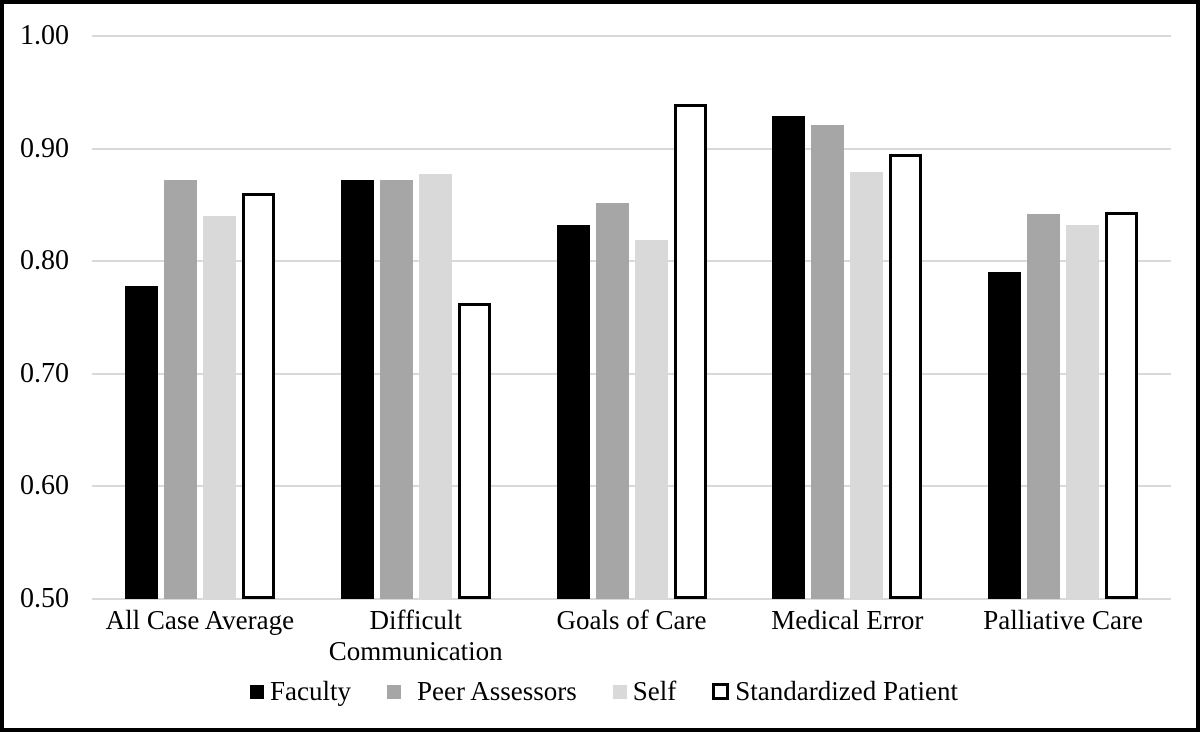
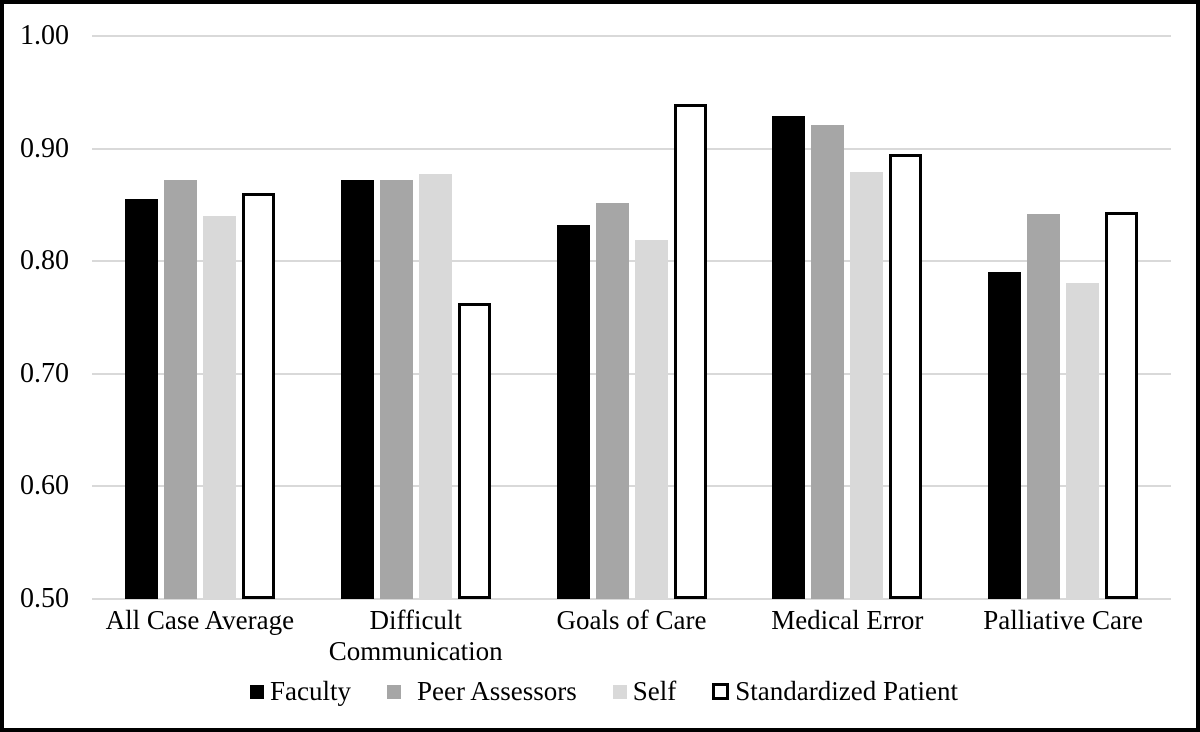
Faculty/All Case Average: 0.778 -> 0.855
Self/Palliative Care: 0.832 -> 0.781
